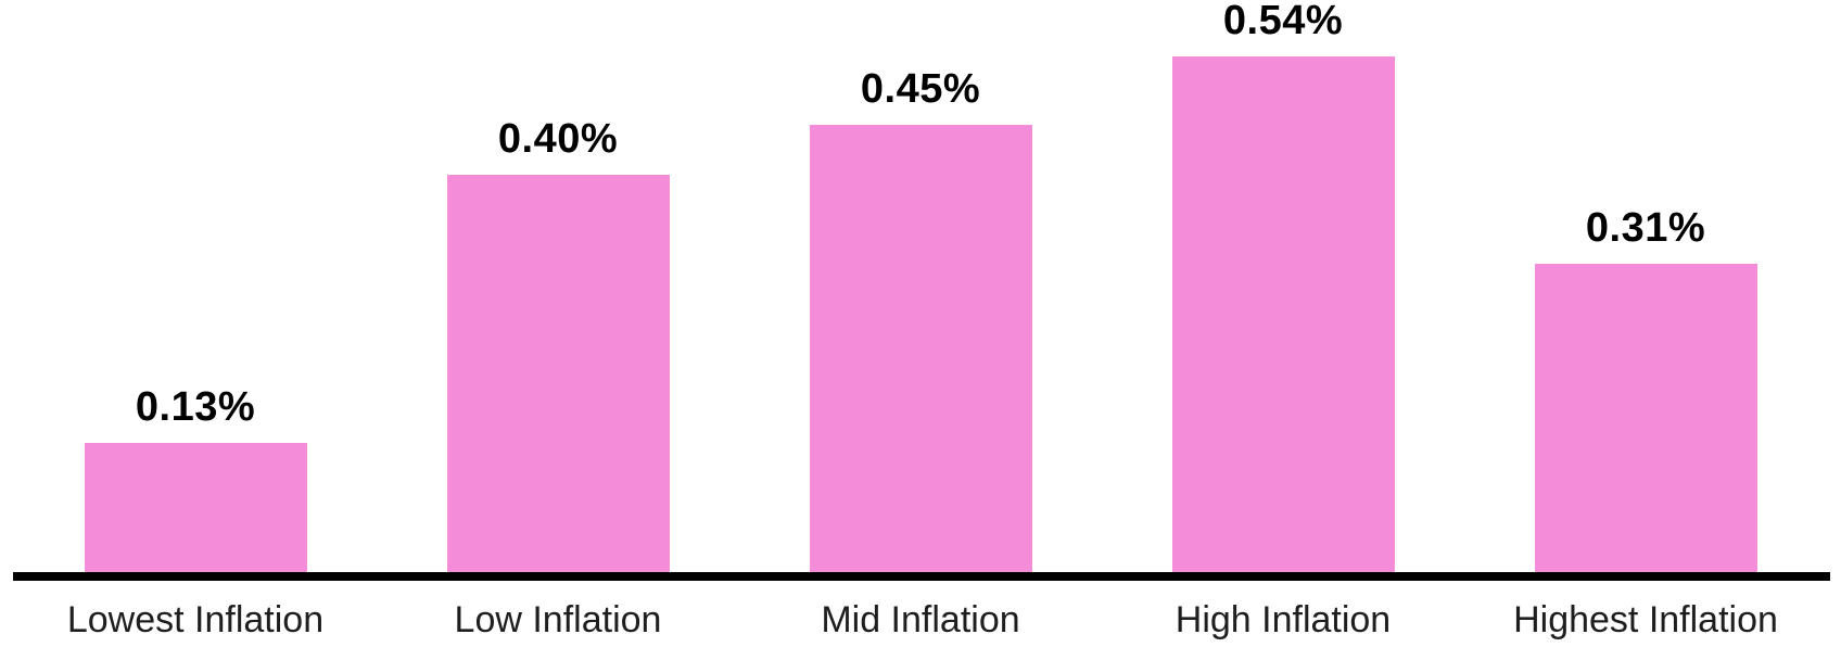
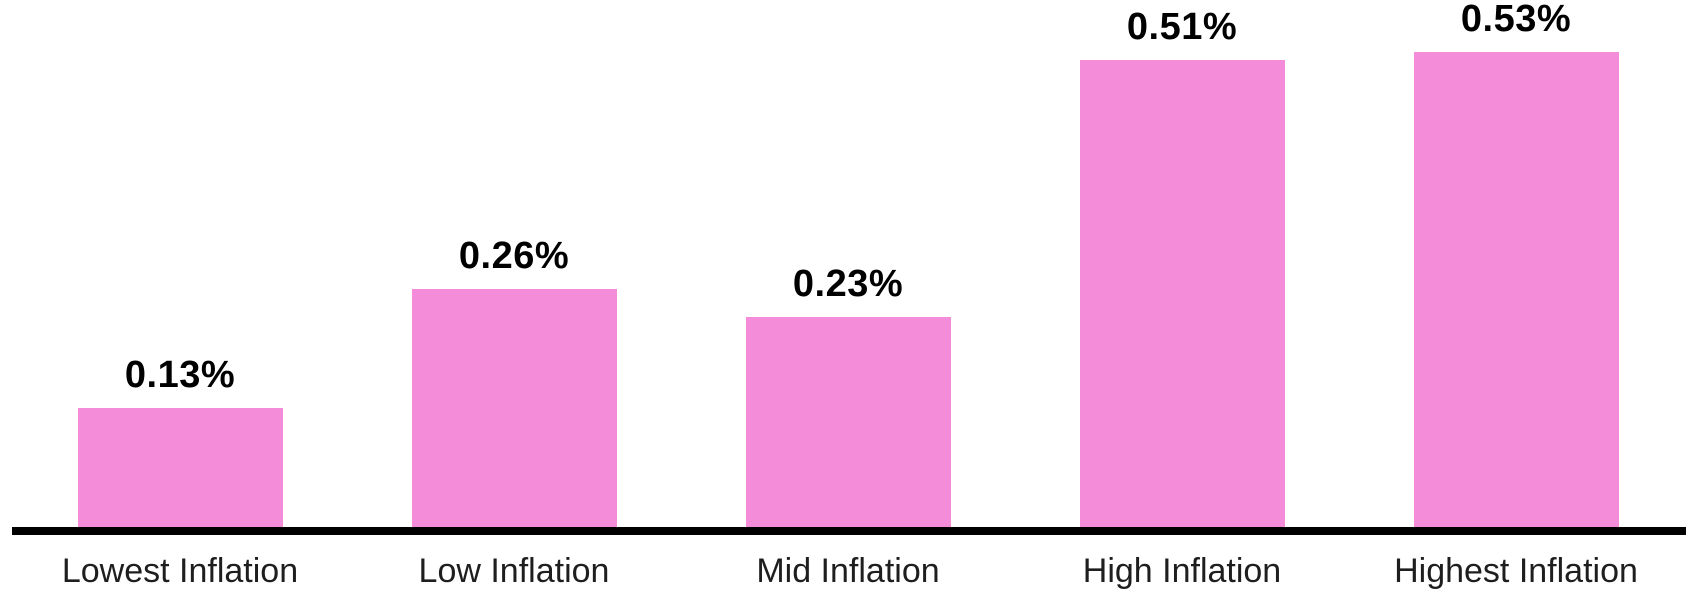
Low Inflation: 0.40% -> 0.26%
Mid Inflation: 0.45% -> 0.23%
High Inflation: 0.54% -> 0.51%
Highest Inflation: 0.31% -> 0.53%
